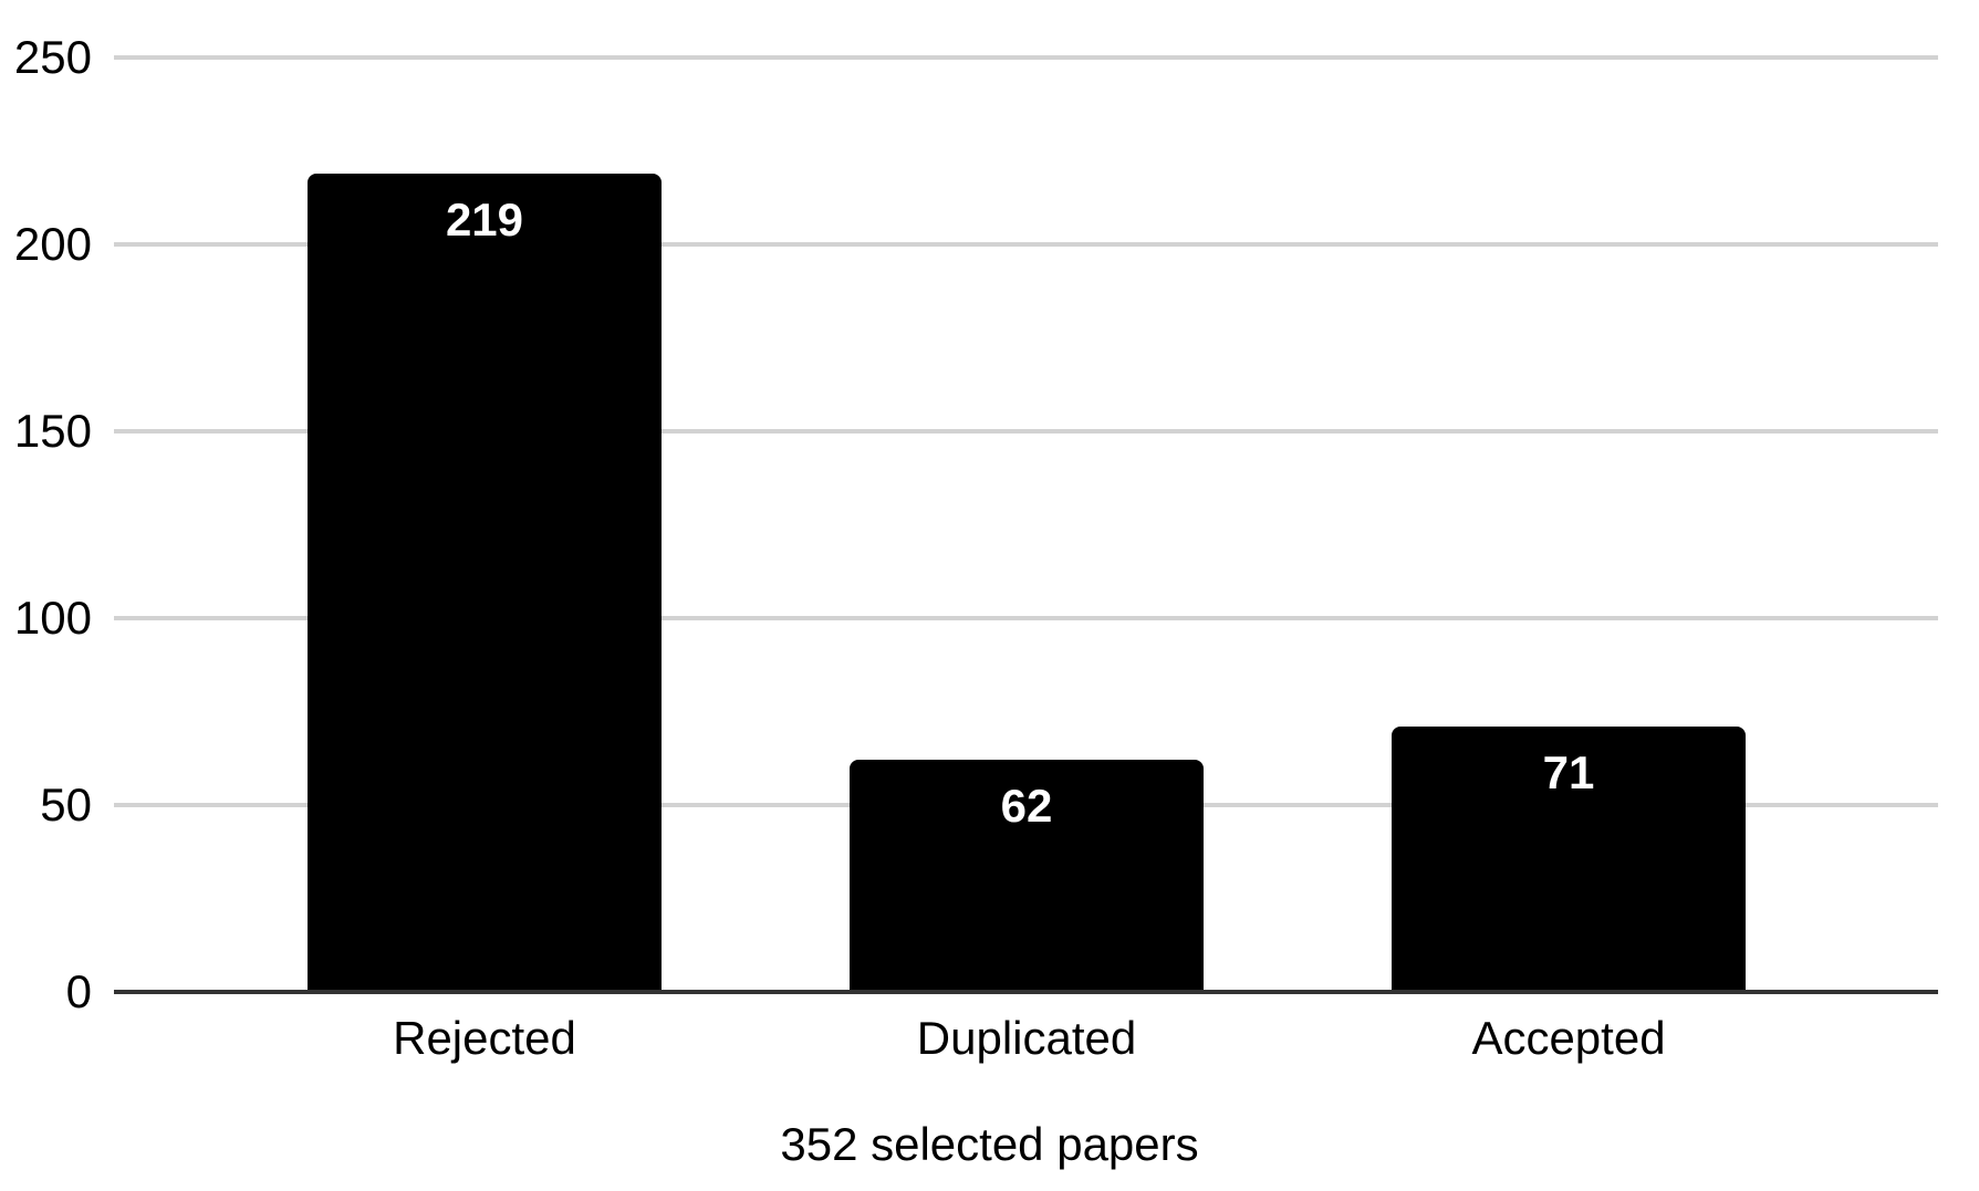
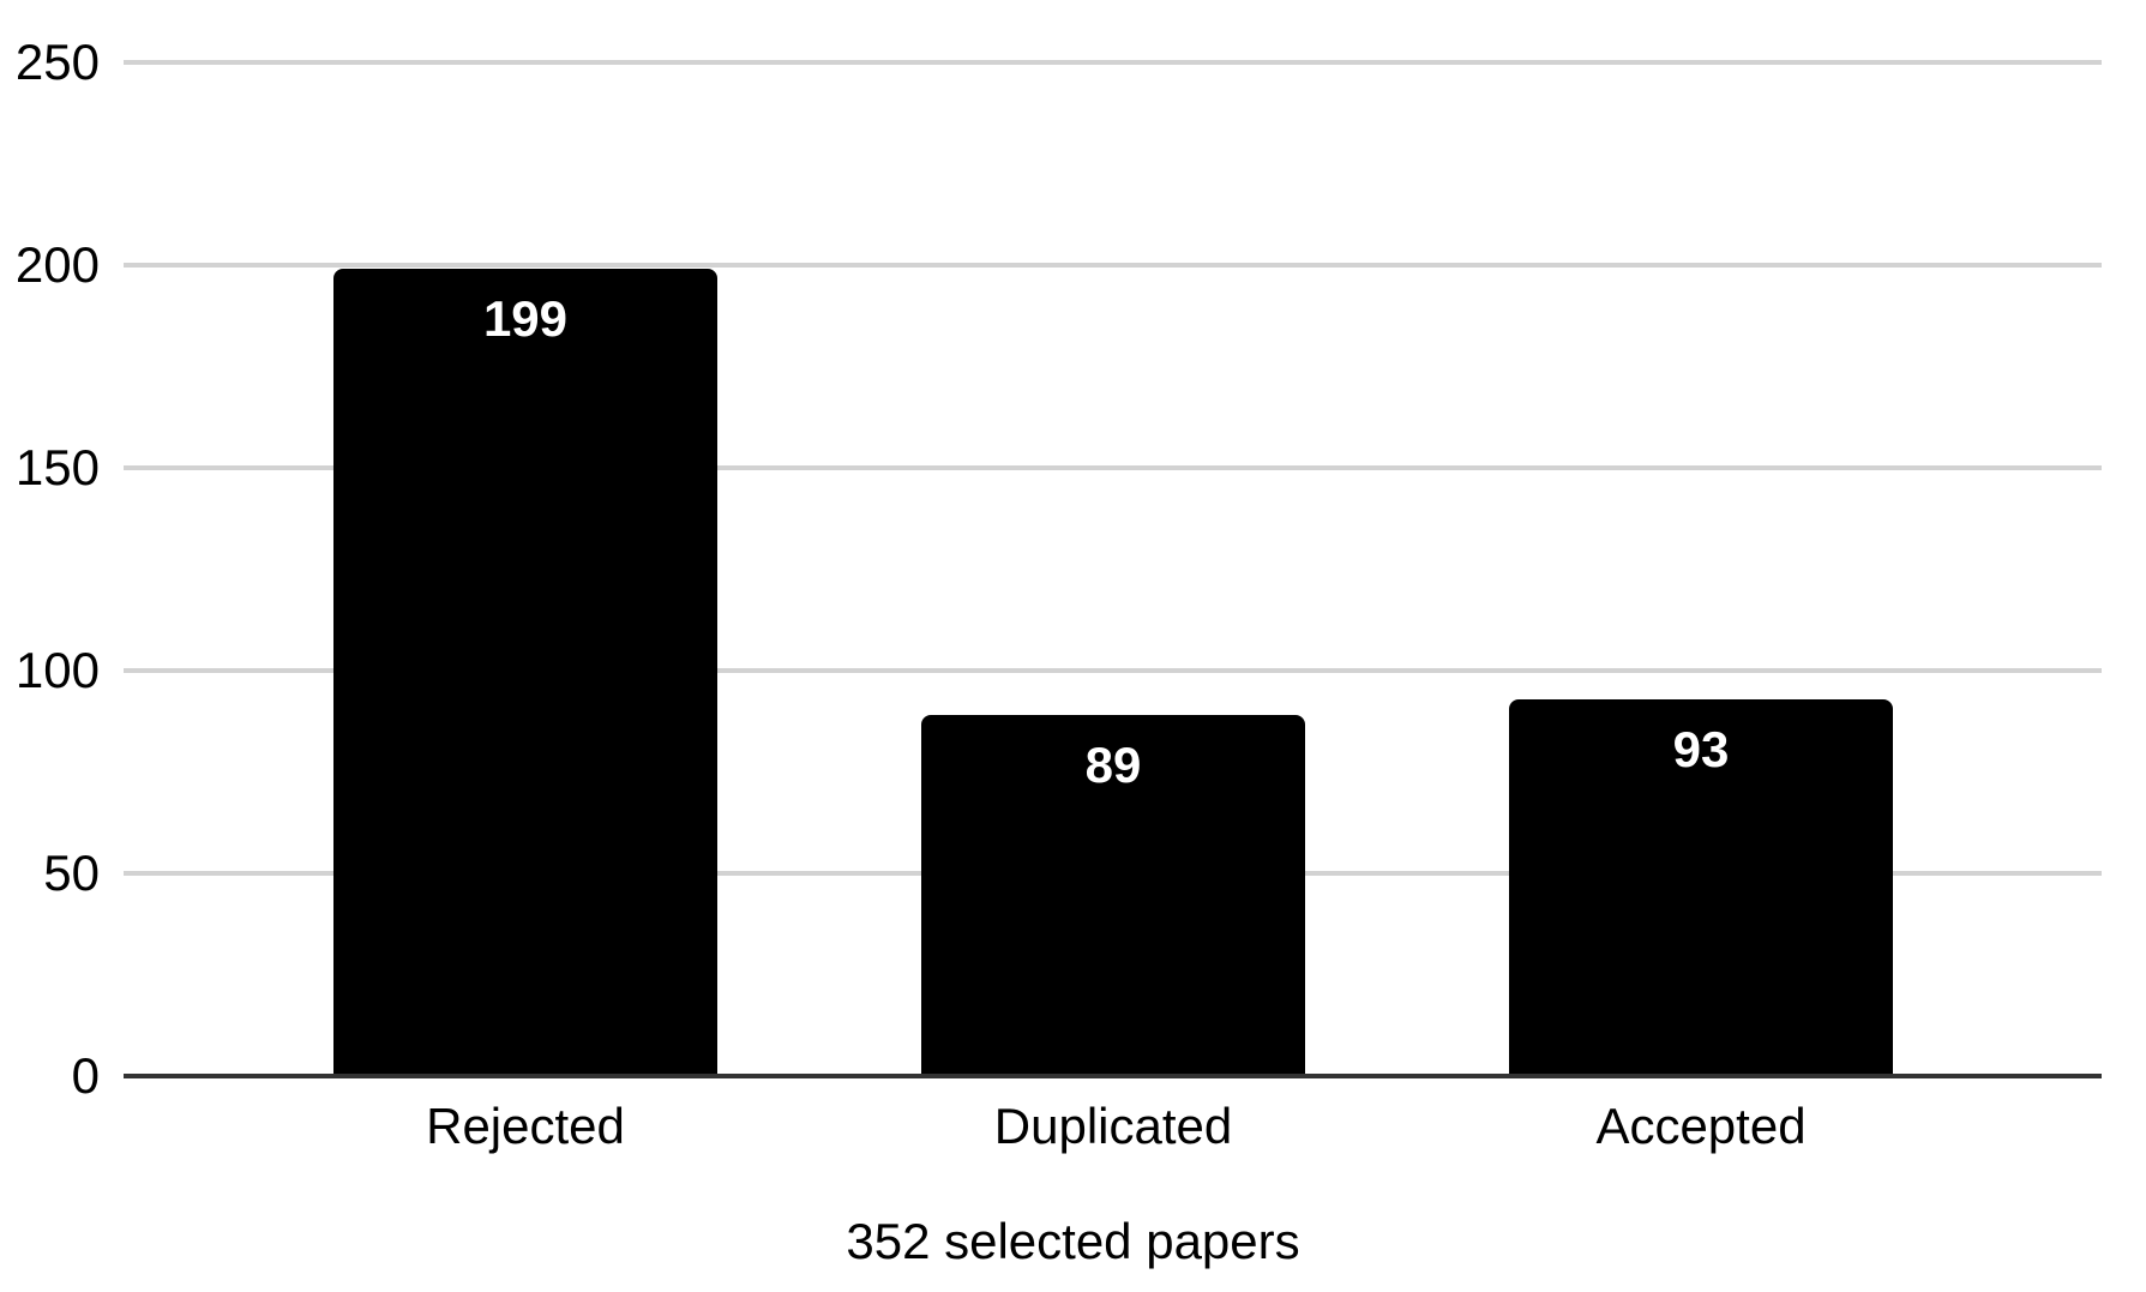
Rejected: 219 -> 199
Duplicated: 62 -> 89
Accepted: 71 -> 93
